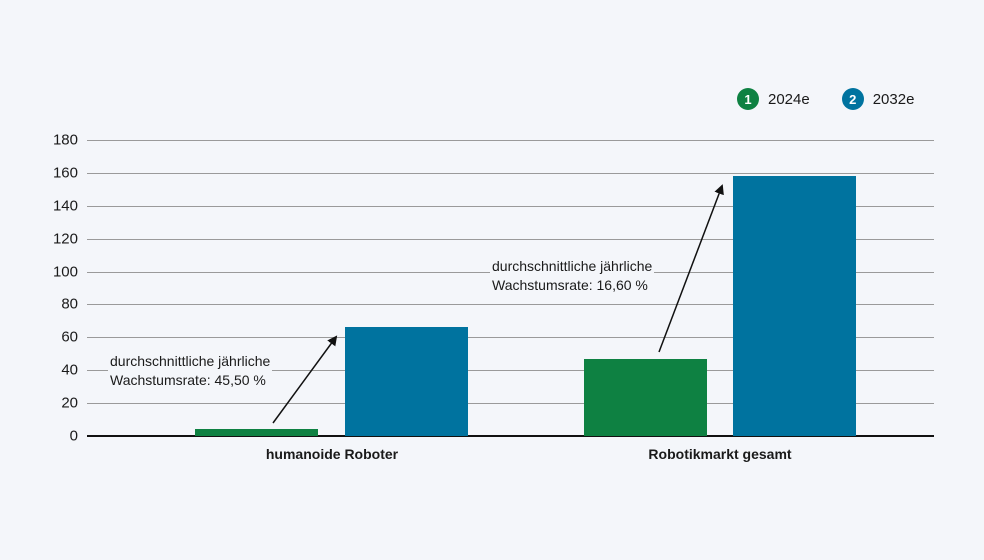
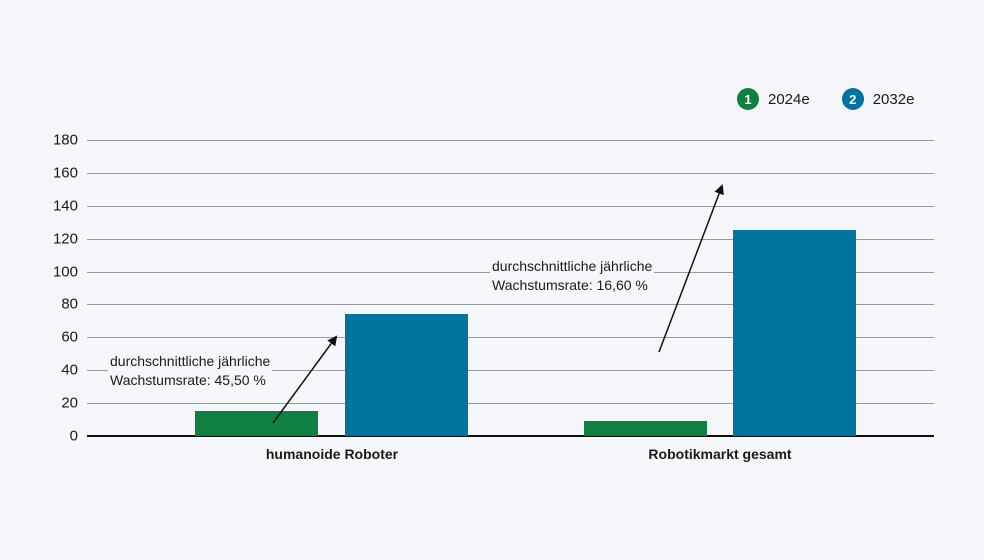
2024e/humanoide Roboter: 4 -> 15
2032e/humanoide Roboter: 66 -> 74
2024e/Robotikmarkt gesamt: 47 -> 9
2032e/Robotikmarkt gesamt: 158 -> 125
